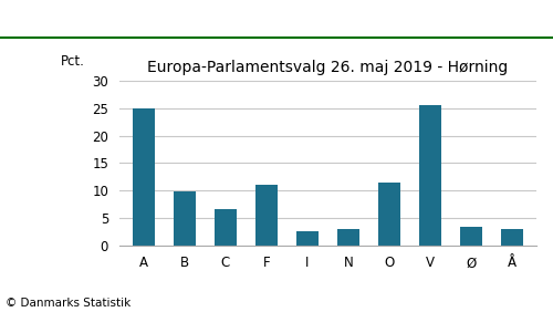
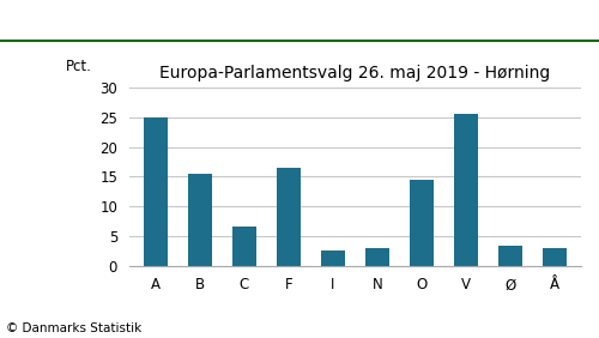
B: 9.8 -> 15.5
F: 11.0 -> 16.5
O: 11.4 -> 14.5
